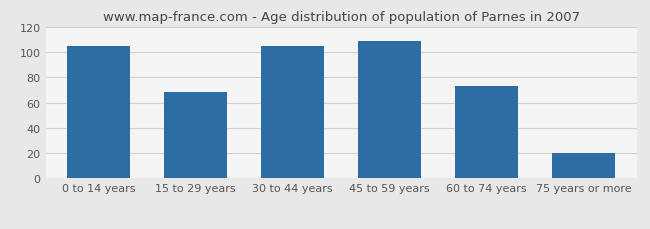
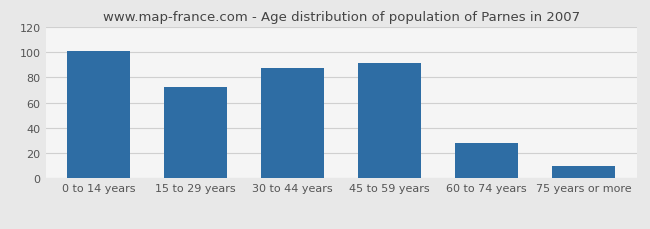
0 to 14 years: 105 -> 101
15 to 29 years: 68 -> 72
30 to 44 years: 105 -> 87
45 to 59 years: 109 -> 91
60 to 74 years: 73 -> 28
75 years or more: 20 -> 10
